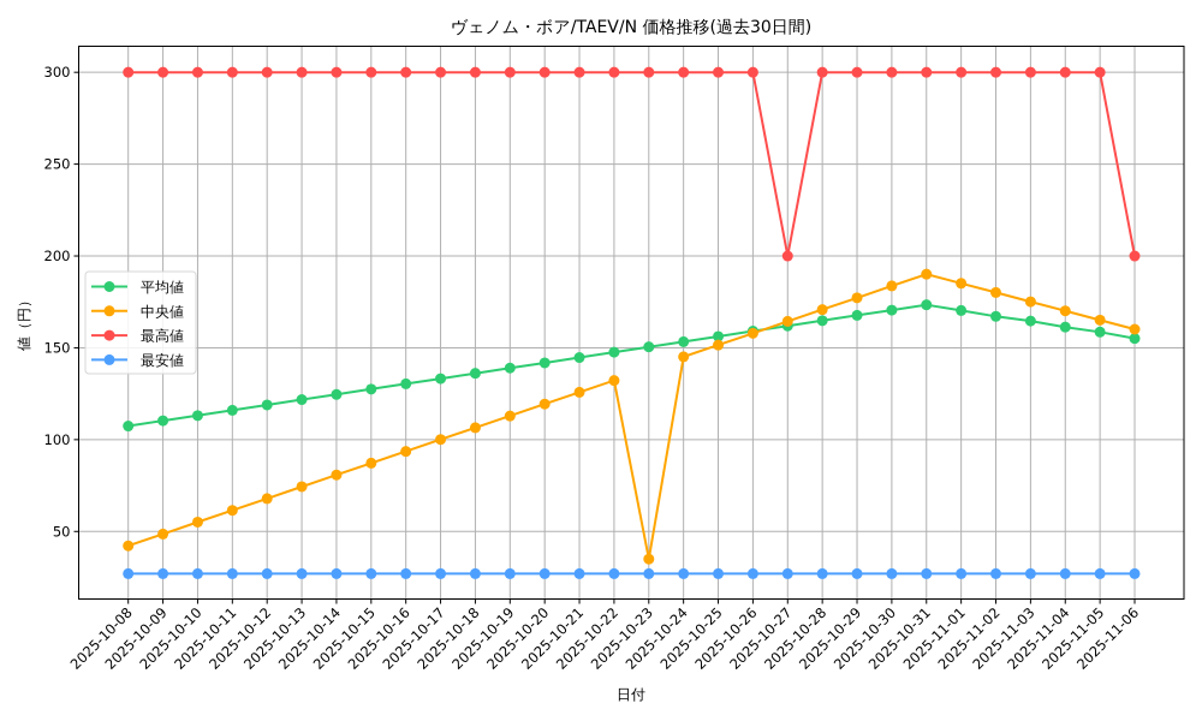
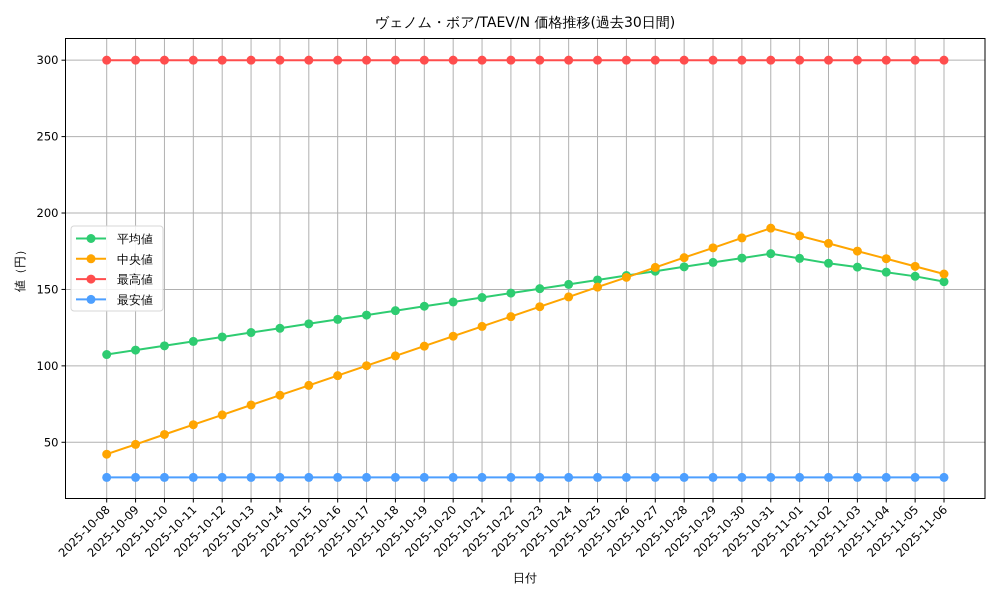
中央値/2025-10-23: 35 -> 139
最高値/2025-10-27: 200 -> 300
最高値/2025-11-06: 200 -> 300
